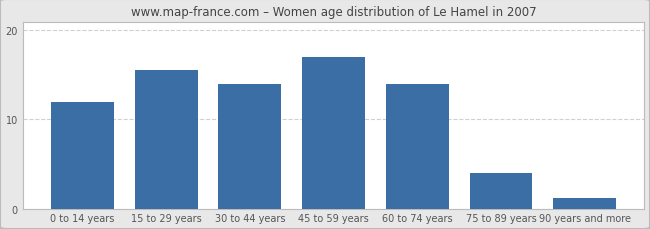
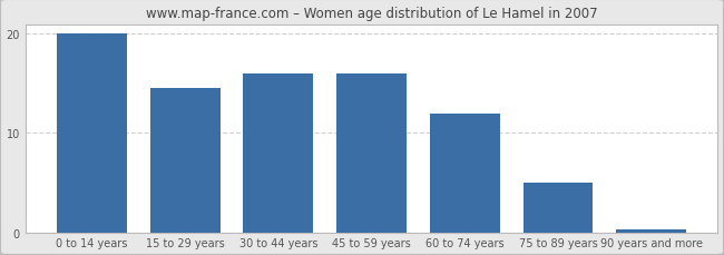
0 to 14 years: 12.0 -> 20.0
15 to 29 years: 15.6 -> 14.5
30 to 44 years: 14.0 -> 16.0
45 to 59 years: 17.0 -> 16.0
60 to 74 years: 14.0 -> 12.0
75 to 89 years: 4.0 -> 5.0
90 years and more: 1.2 -> 0.3
